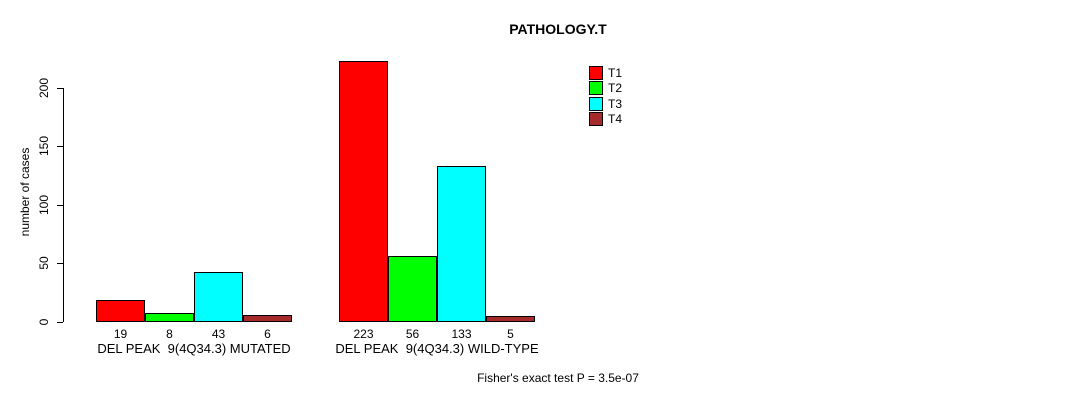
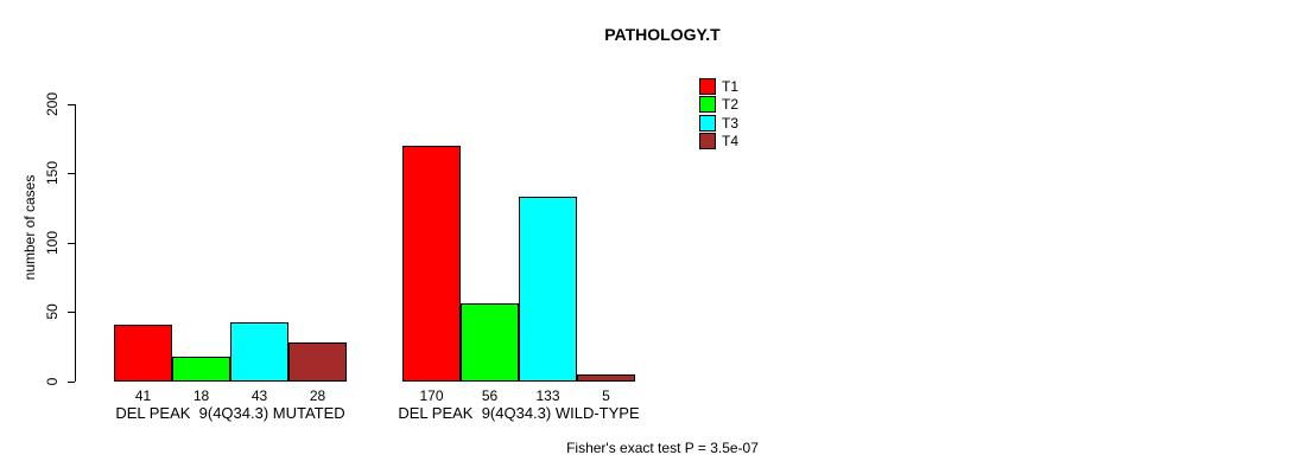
T1/DEL PEAK 9(4Q34.3) MUTATED: 19 -> 41
T2/DEL PEAK 9(4Q34.3) MUTATED: 8 -> 18
T4/DEL PEAK 9(4Q34.3) MUTATED: 6 -> 28
T1/DEL PEAK 9(4Q34.3) WILD-TYPE: 223 -> 170
